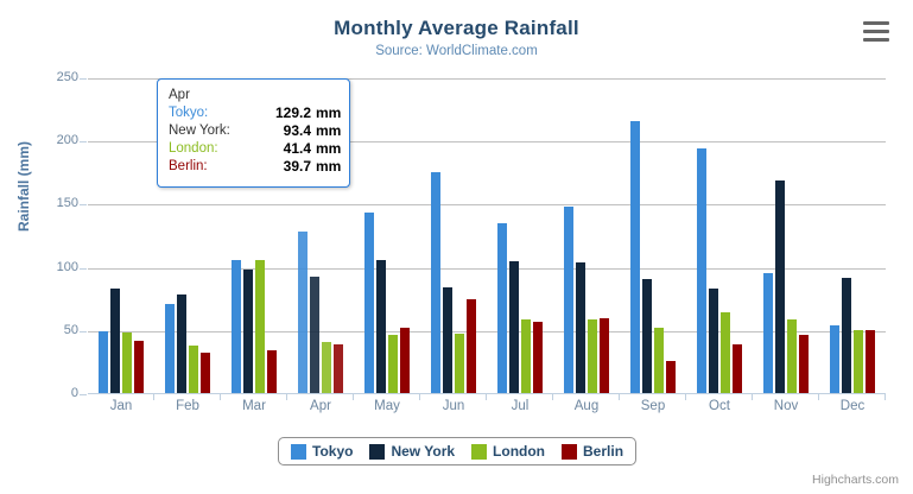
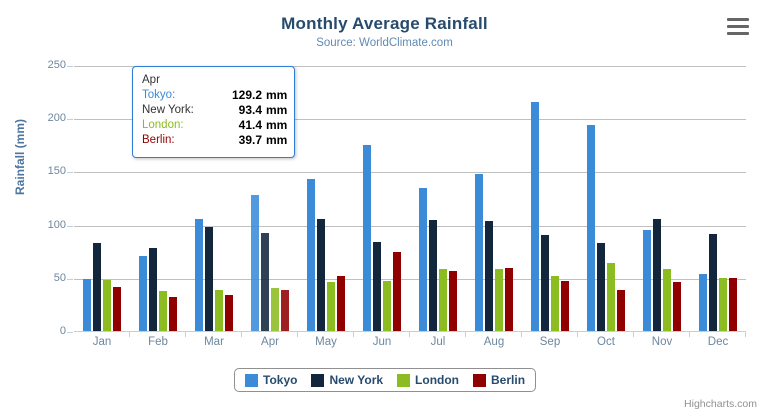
London/Mar: 106 -> 39
Berlin/Sep: 26 -> 48
New York/Nov: 169 -> 107
